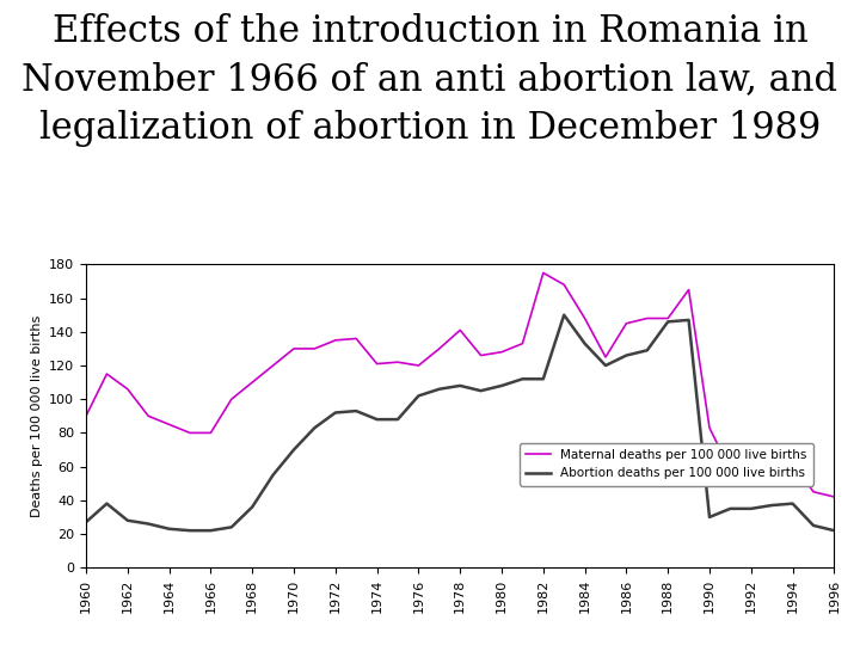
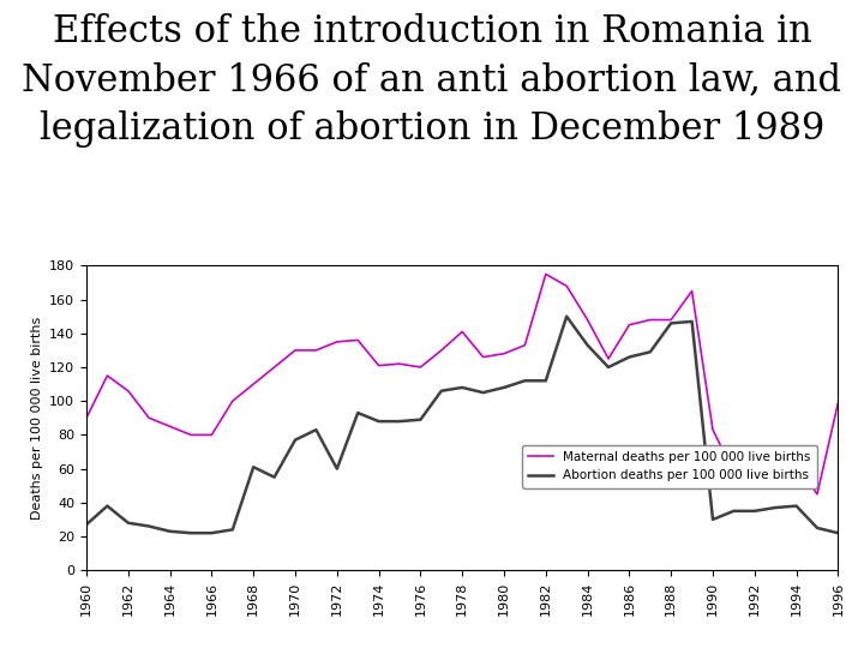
Abortion deaths per 100 000 live births/1968: 36 -> 61
Abortion deaths per 100 000 live births/1970: 70 -> 77
Abortion deaths per 100 000 live births/1972: 92 -> 60
Abortion deaths per 100 000 live births/1976: 102 -> 89
Maternal deaths per 100 000 live births/1996: 42 -> 99
